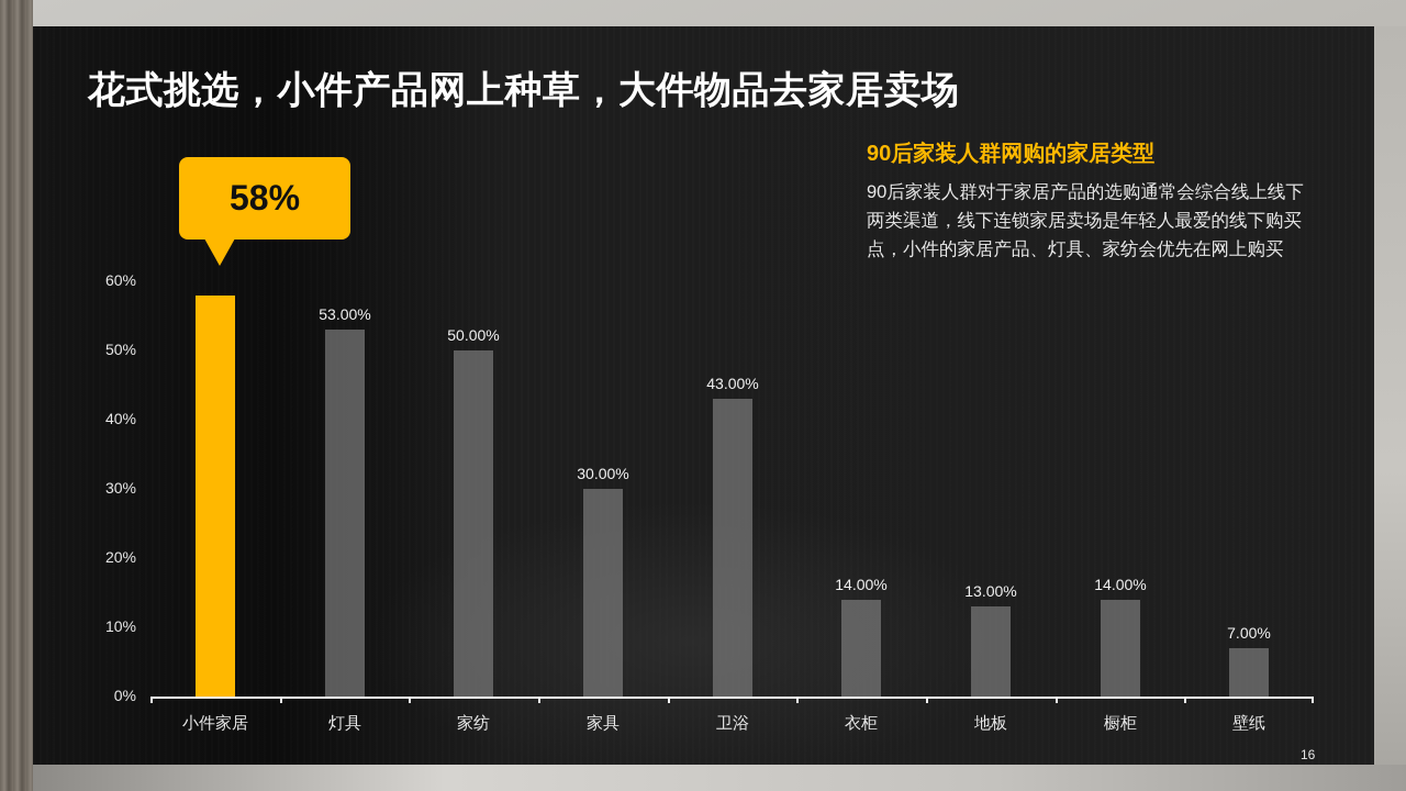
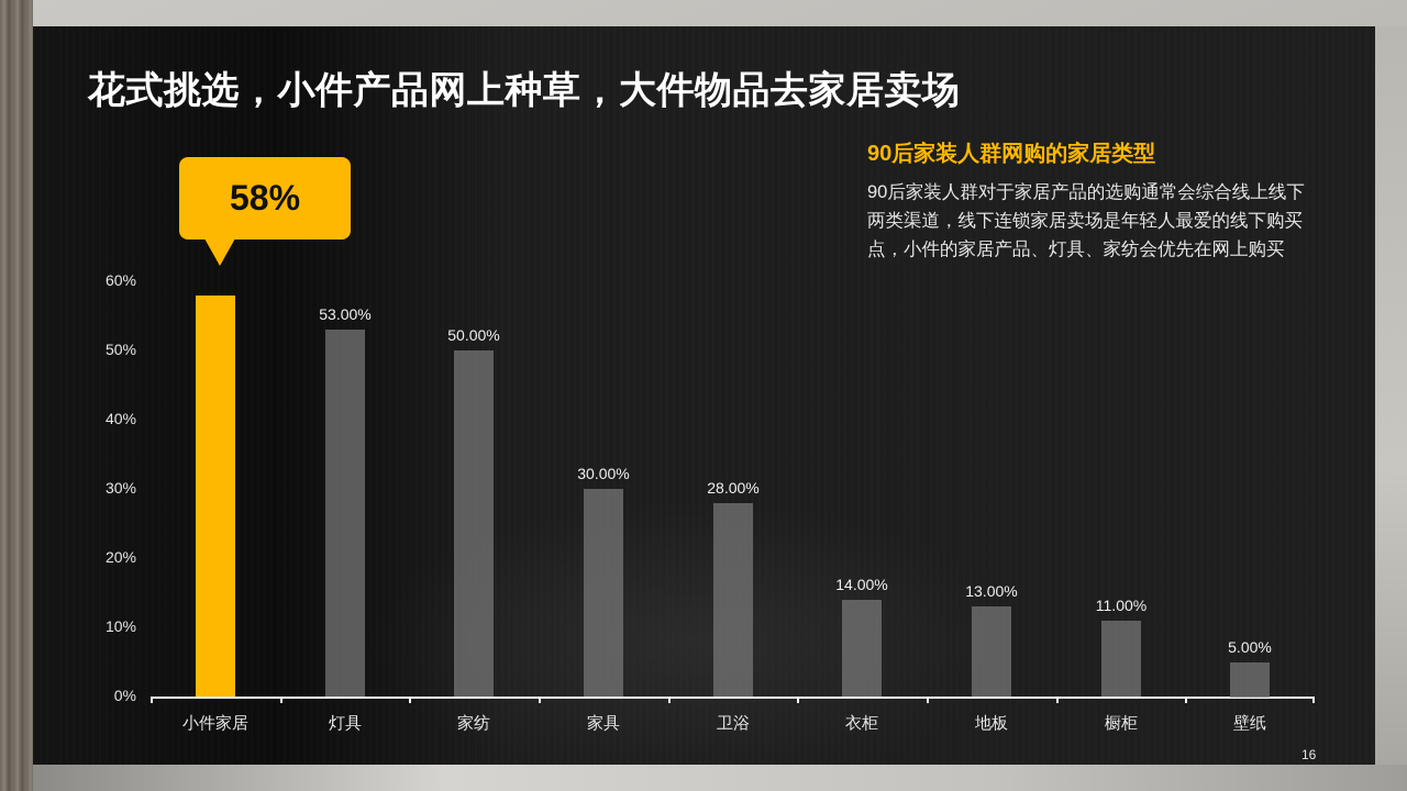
卫浴: 43.00% -> 28.00%
橱柜: 14.00% -> 11.00%
壁纸: 7.00% -> 5.00%
